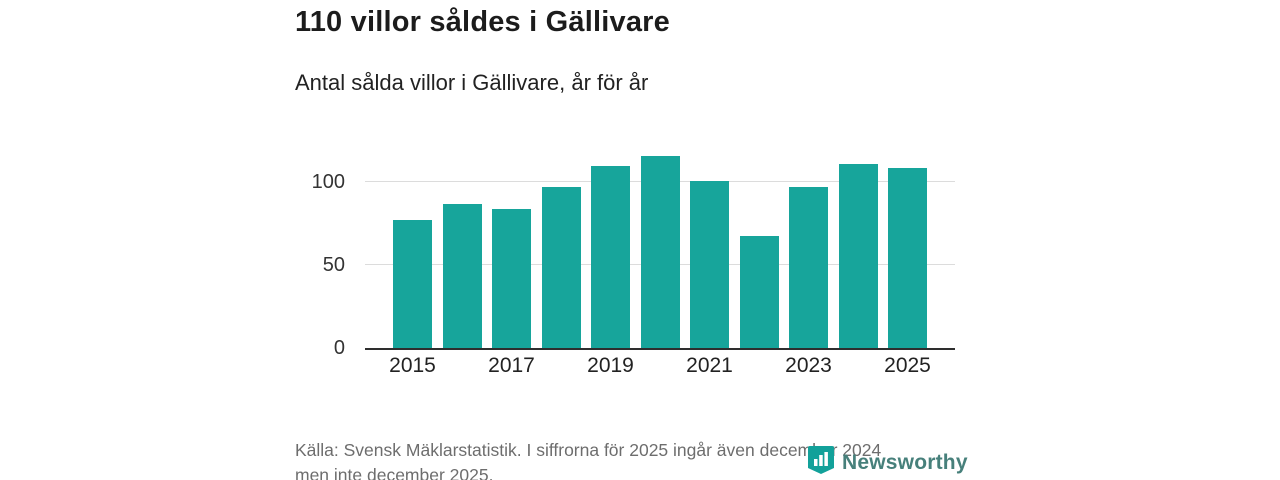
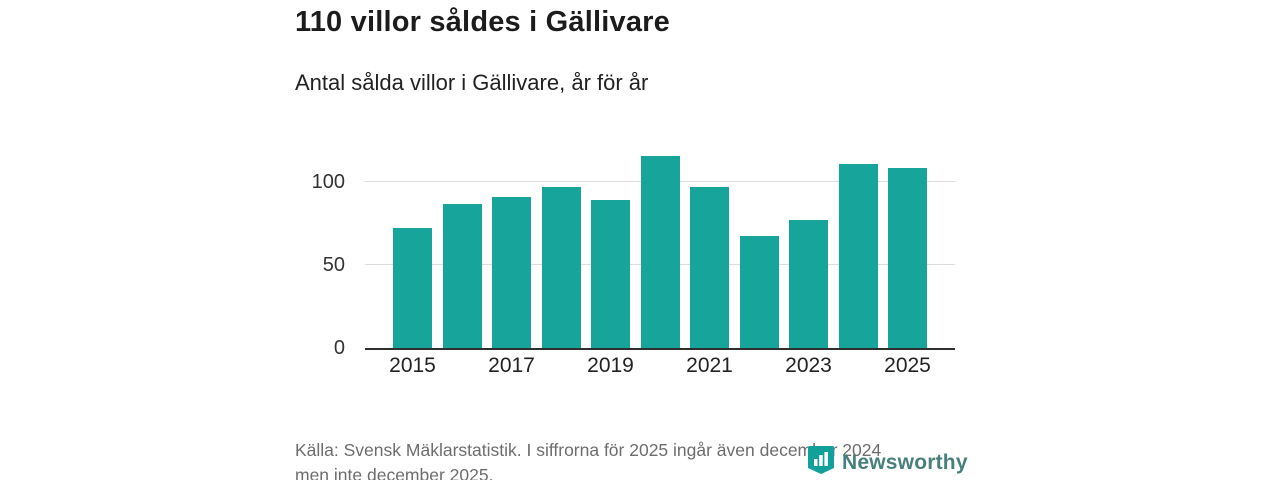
2015: 78 -> 73
2017: 85 -> 92
2019: 111 -> 90
2021: 102 -> 98
2023: 98 -> 78
